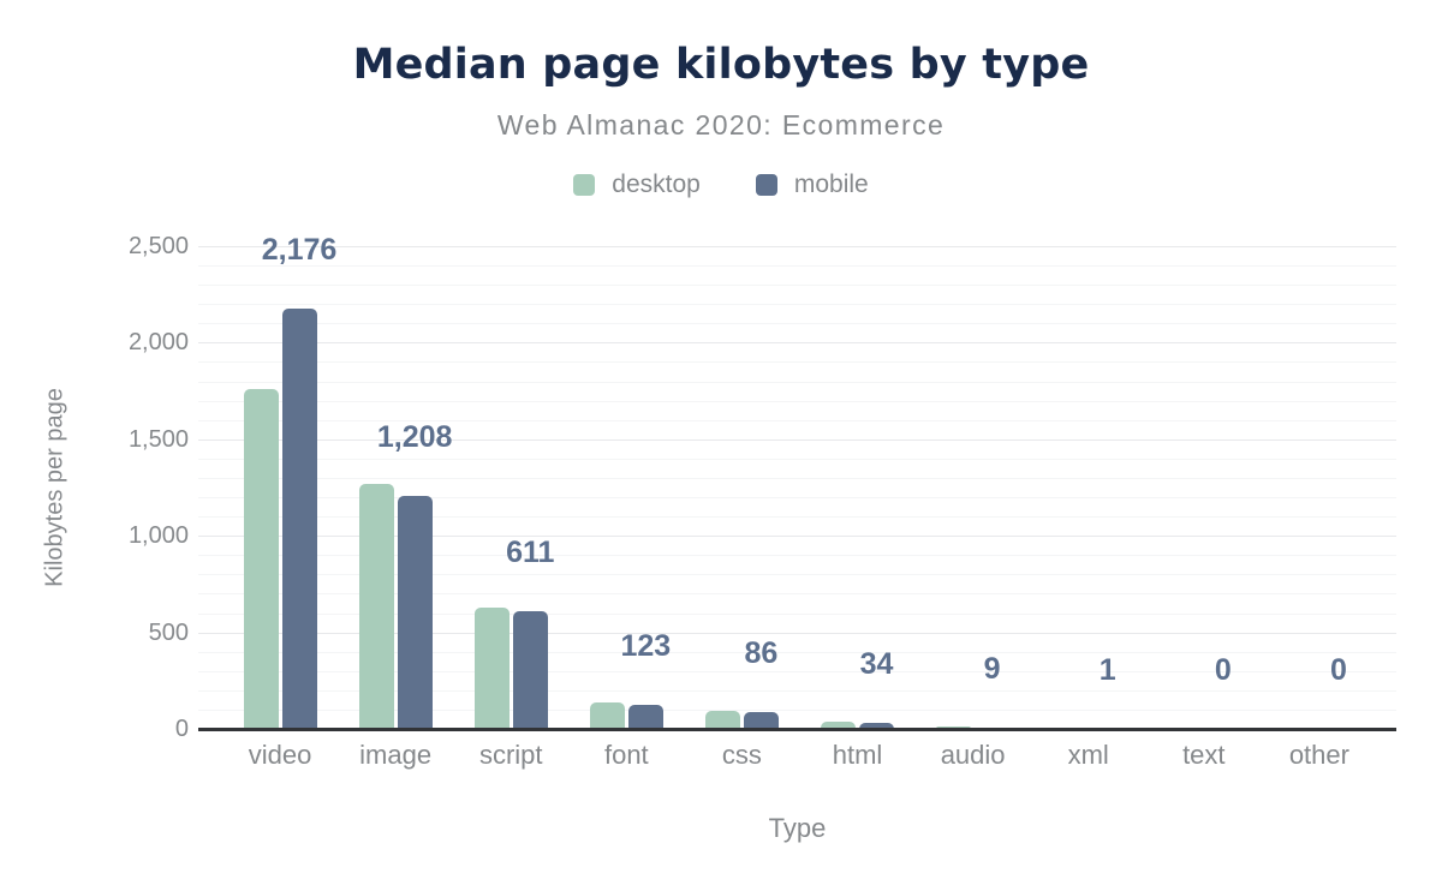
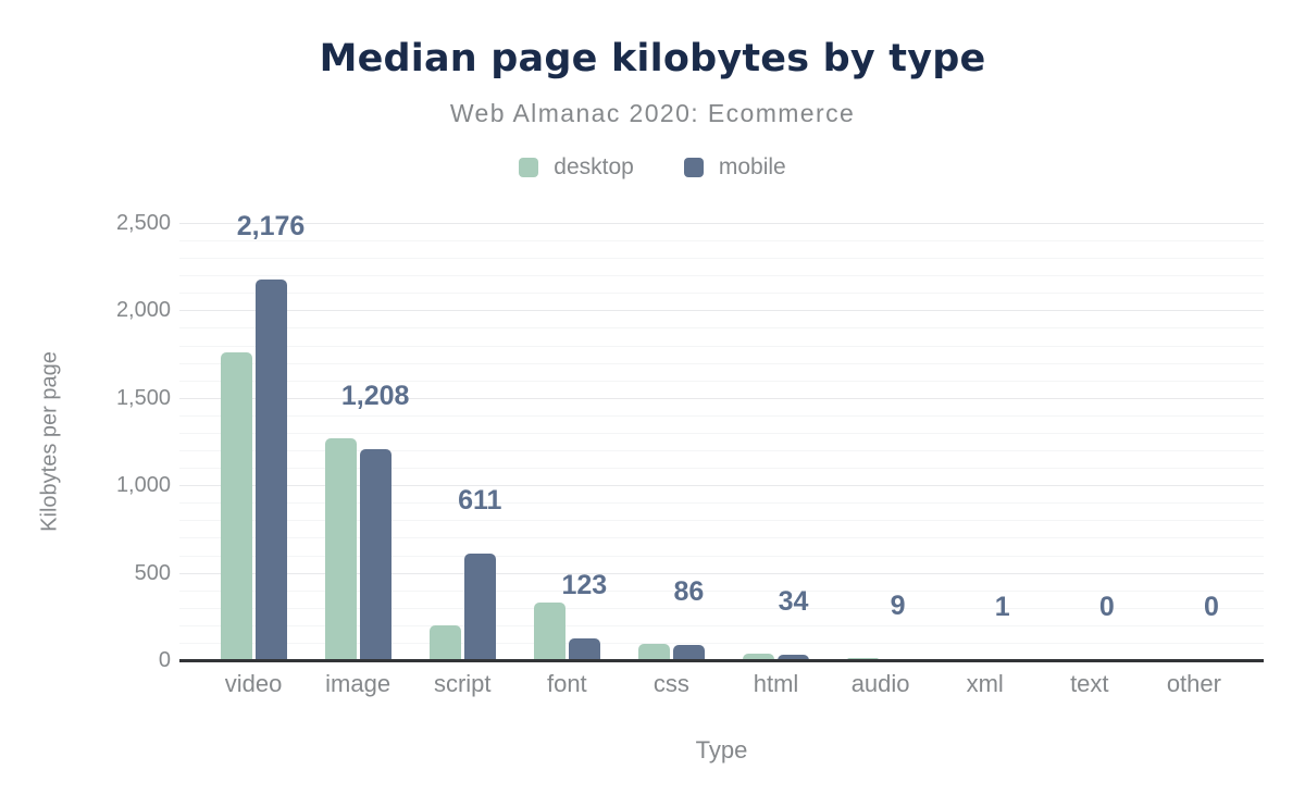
desktop/script: 630 -> 200
desktop/font: 140 -> 330
